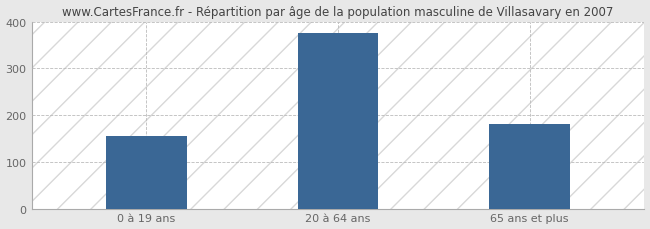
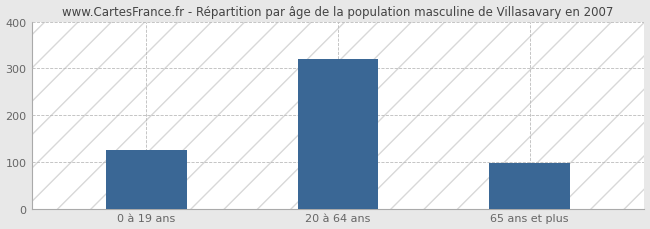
0 à 19 ans: 155 -> 125
20 à 64 ans: 375 -> 320
65 ans et plus: 180 -> 97
